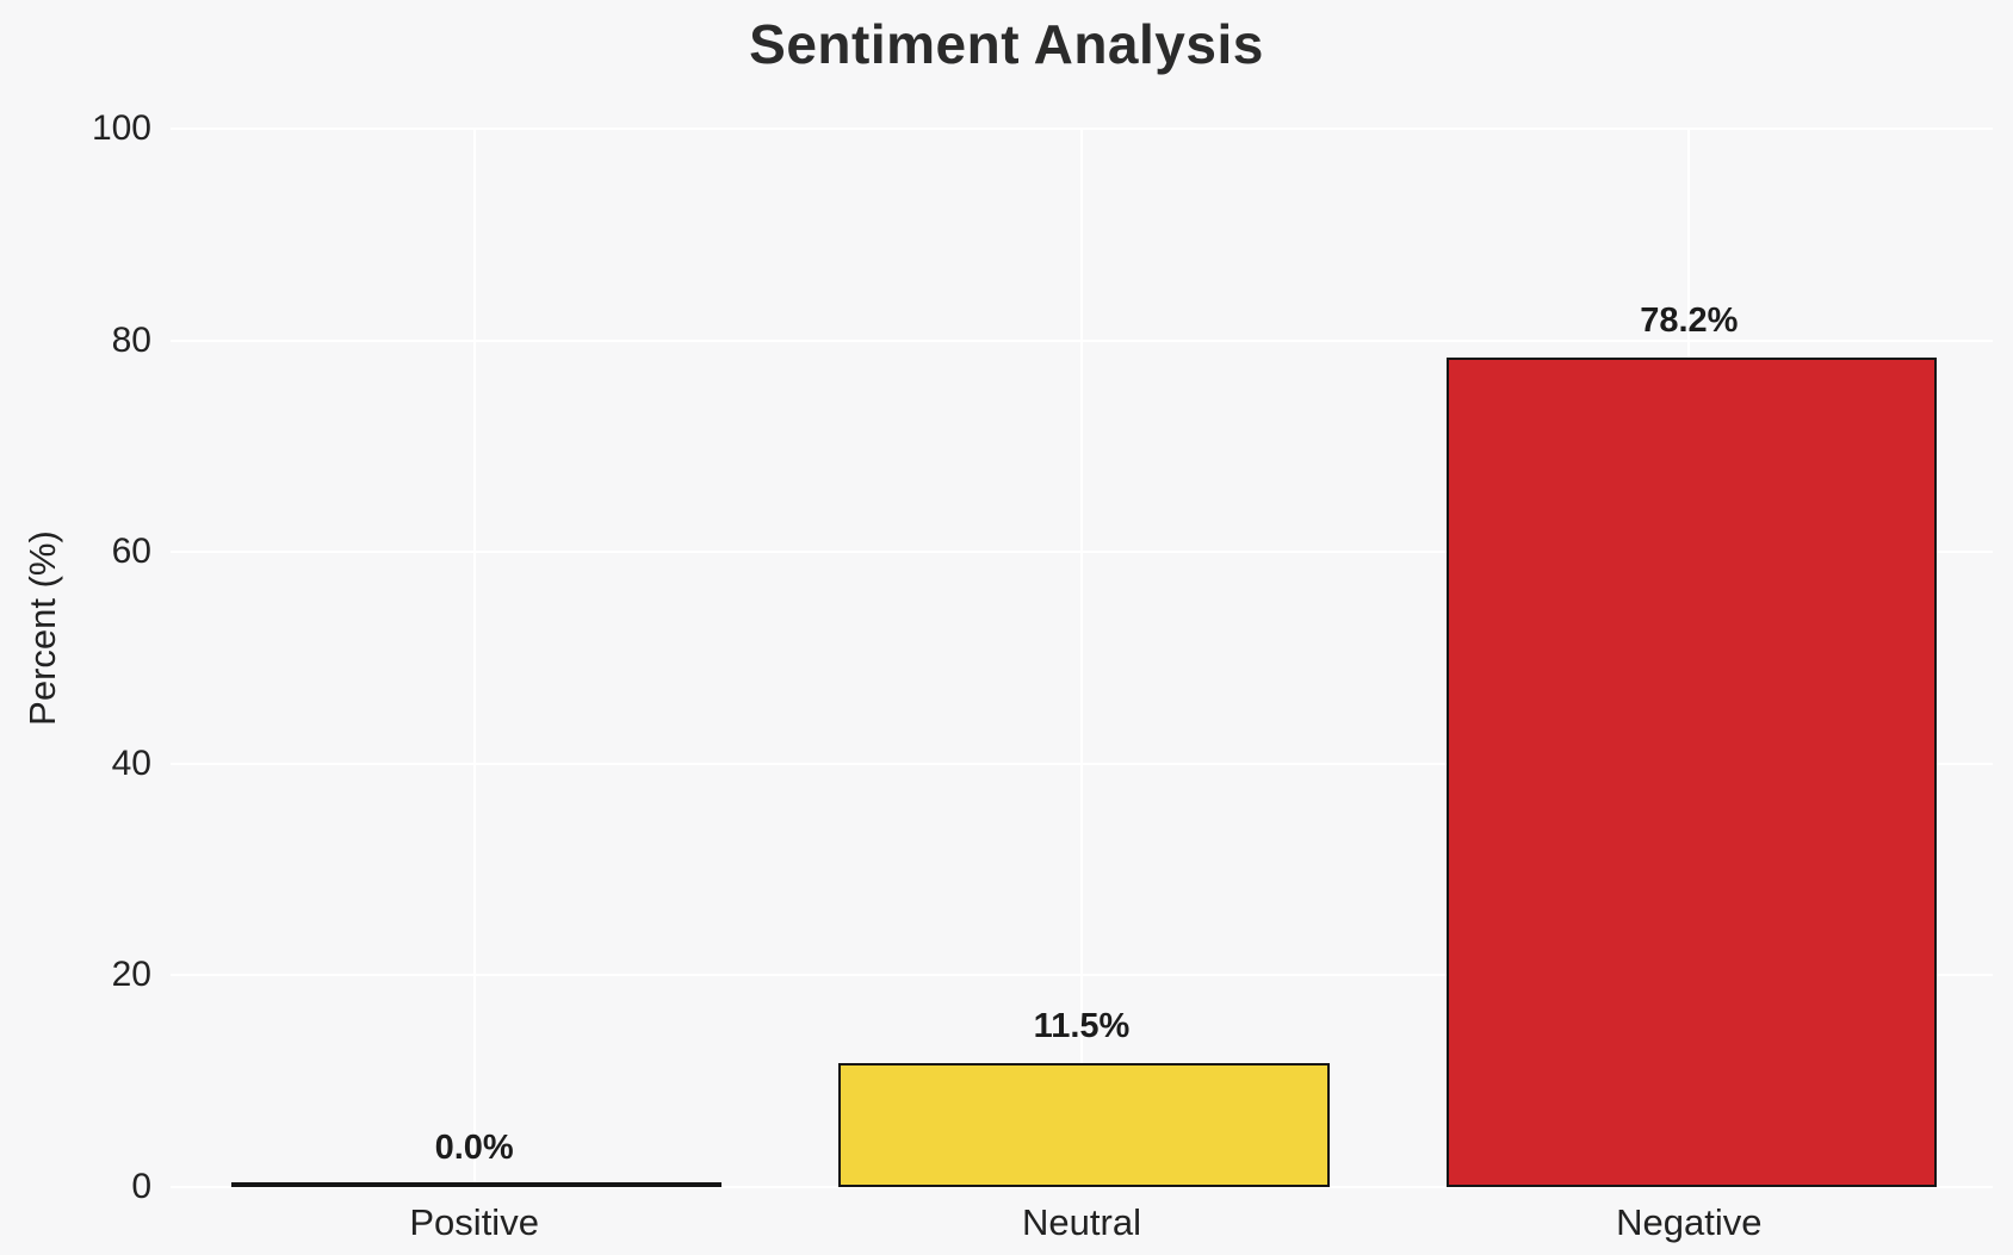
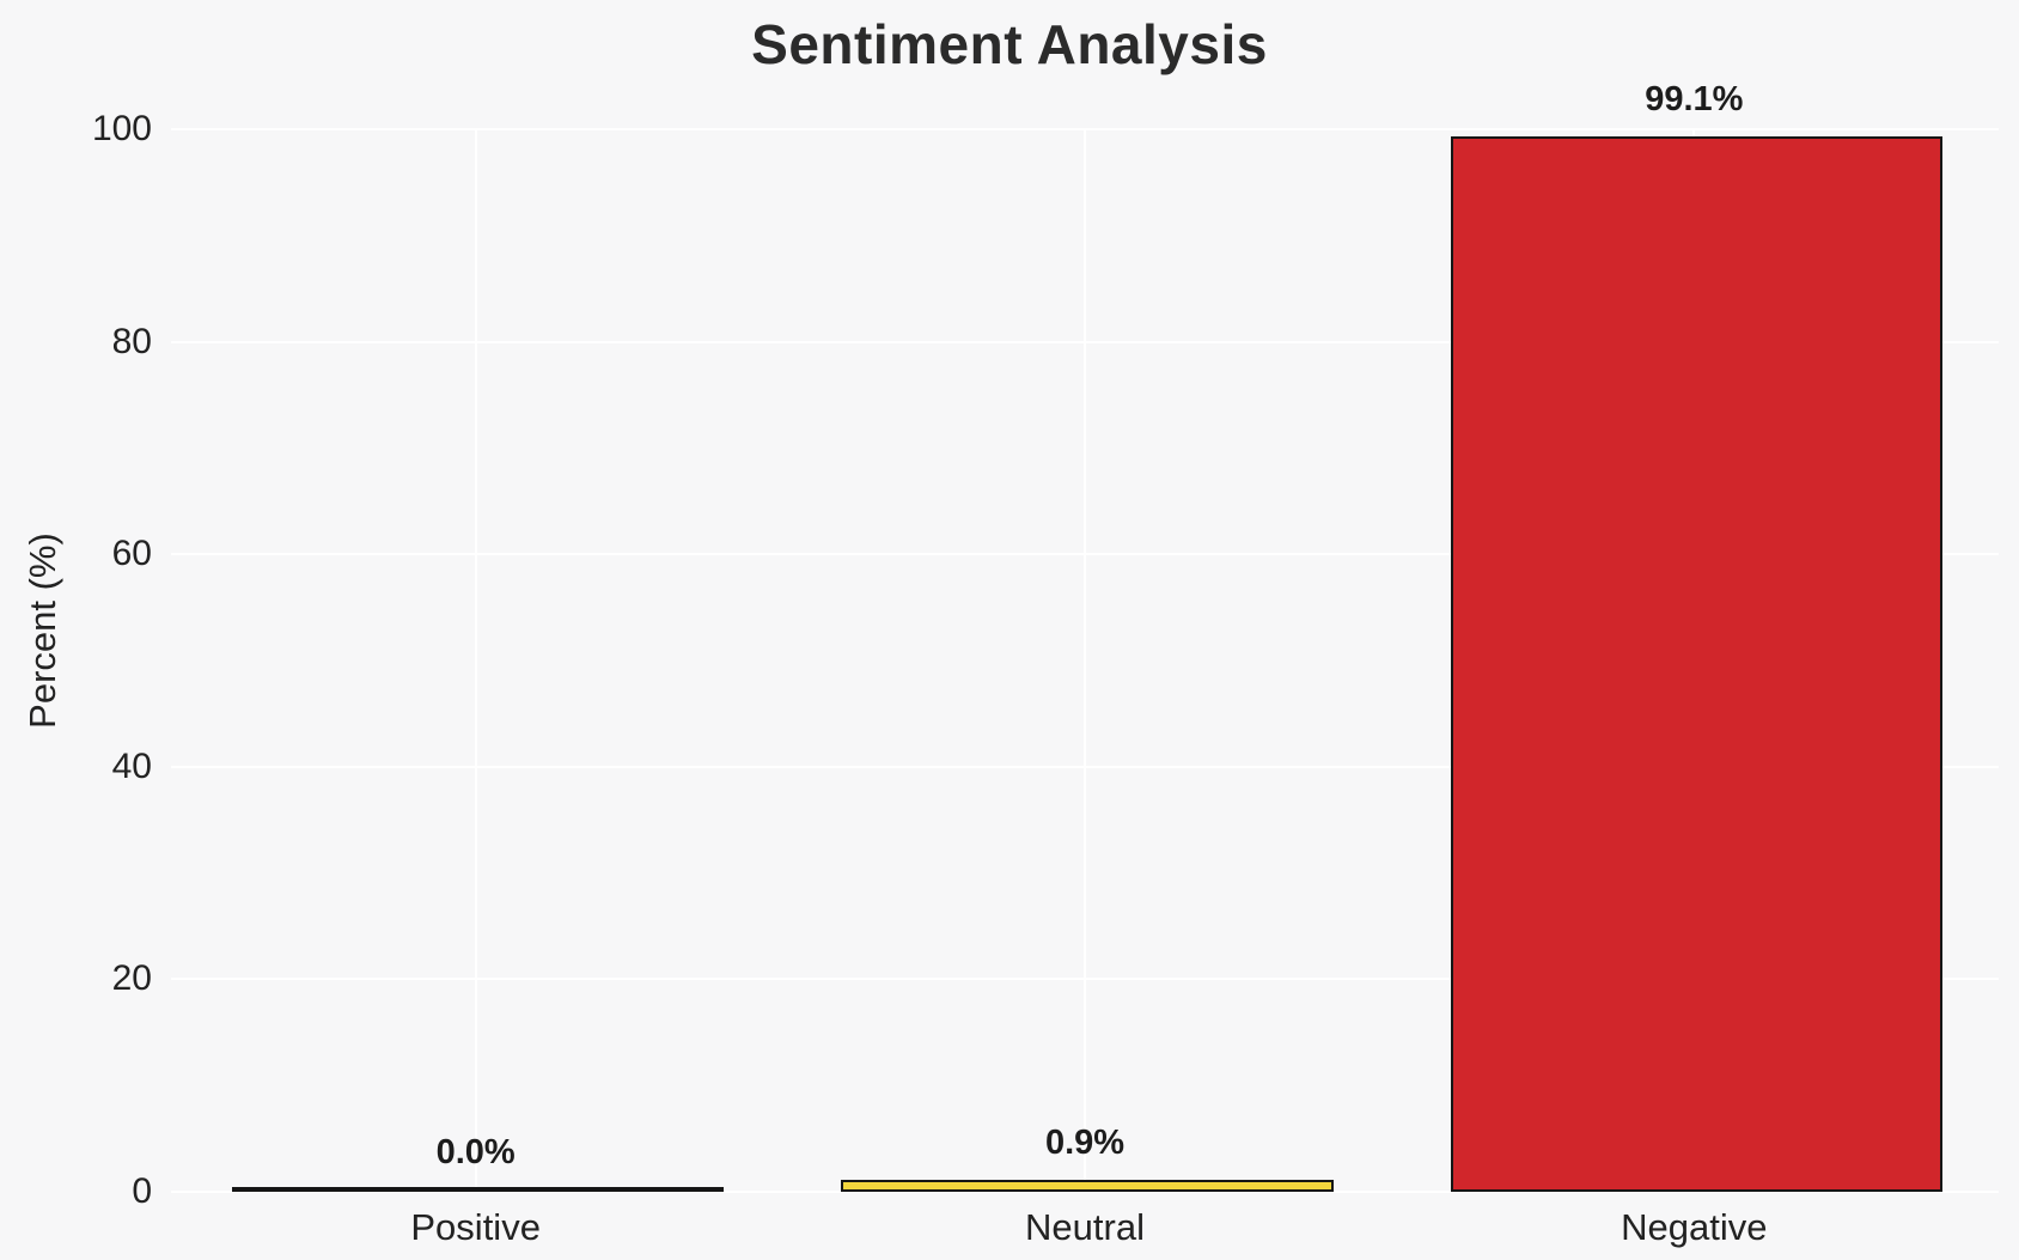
Neutral: 11.5% -> 0.9%
Negative: 78.2% -> 99.1%
